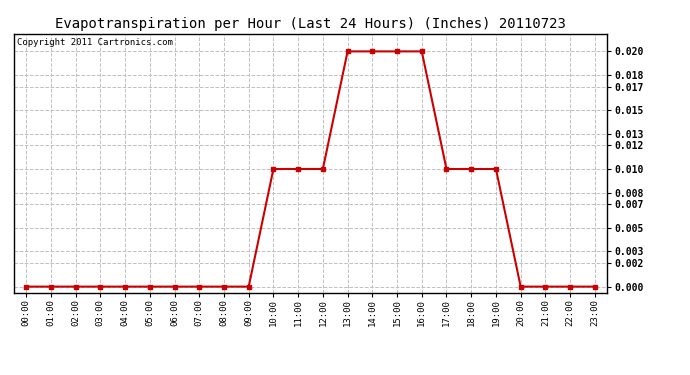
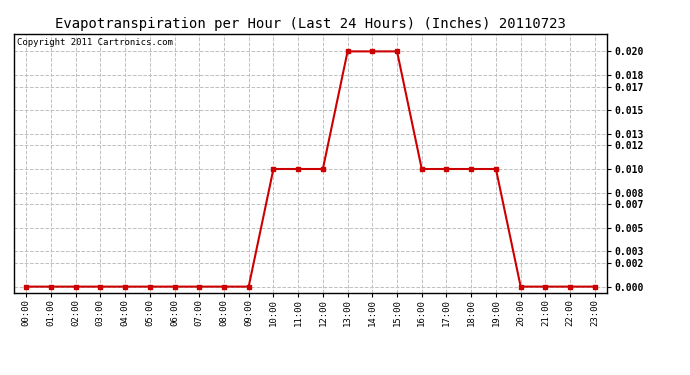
16:00: 0.02 -> 0.01
